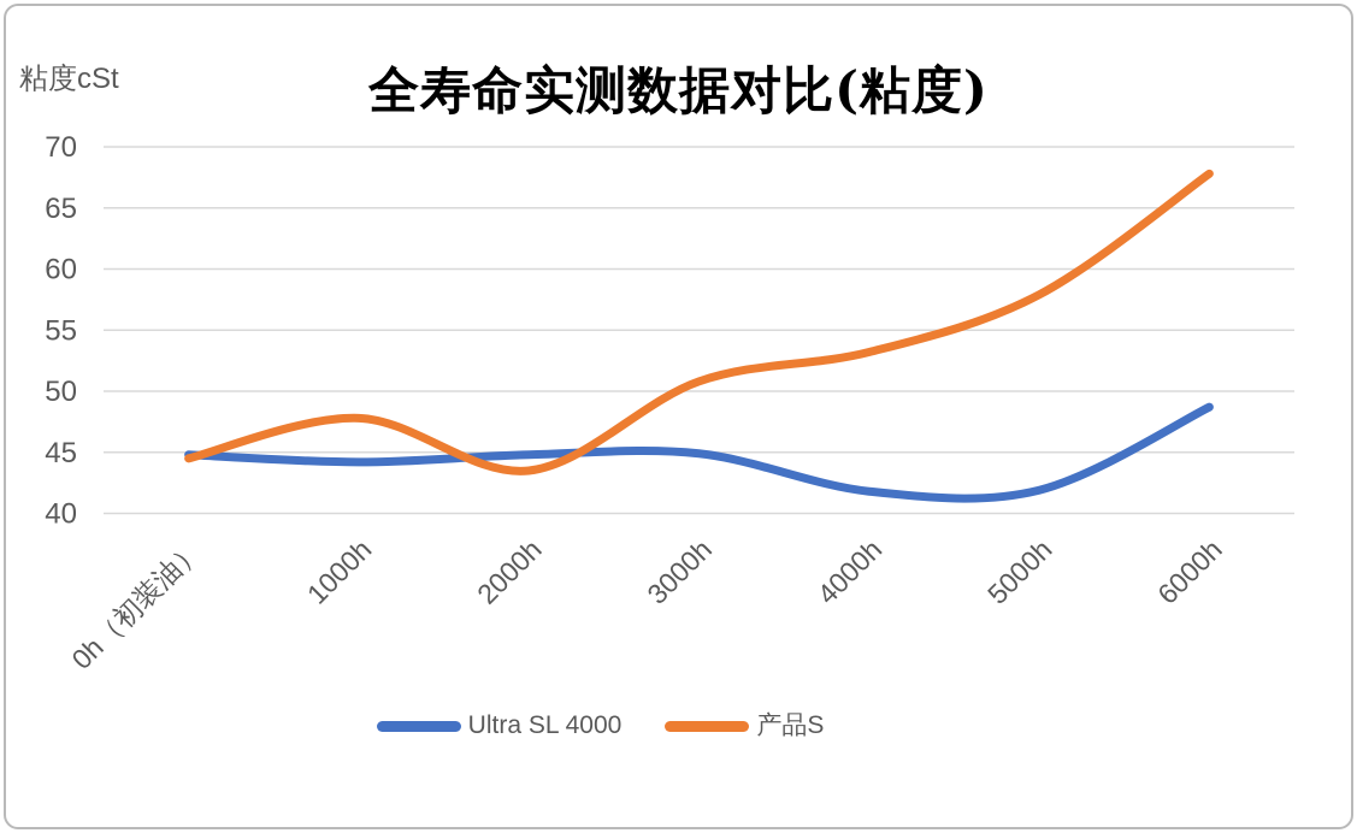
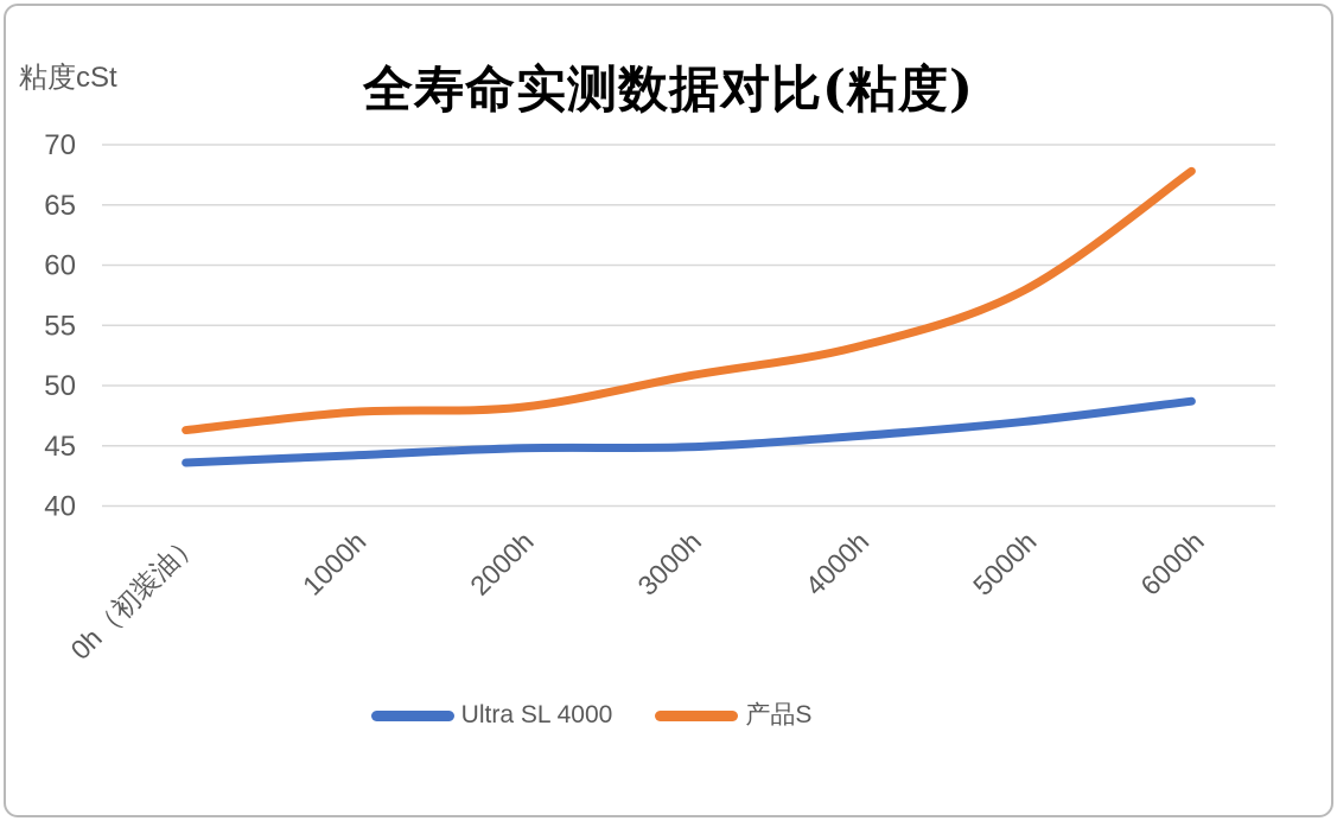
Ultra SL 4000/0h（初装油）: 44.8 -> 43.6
产品S/0h（初装油）: 44.5 -> 46.3
产品S/2000h: 43.5 -> 48.2
Ultra SL 4000/4000h: 41.8 -> 45.8
Ultra SL 4000/5000h: 41.9 -> 47.0
